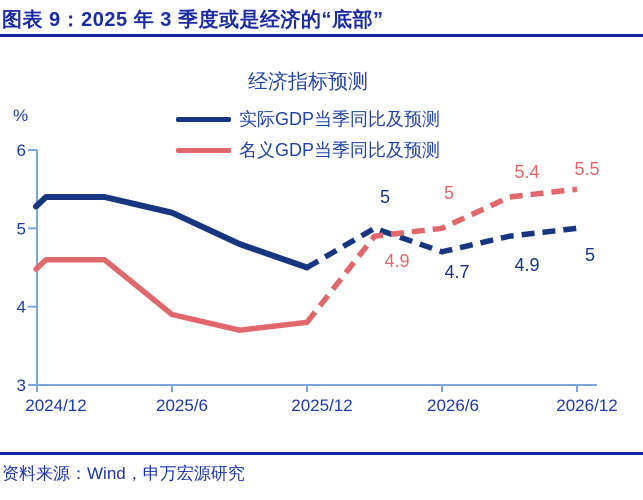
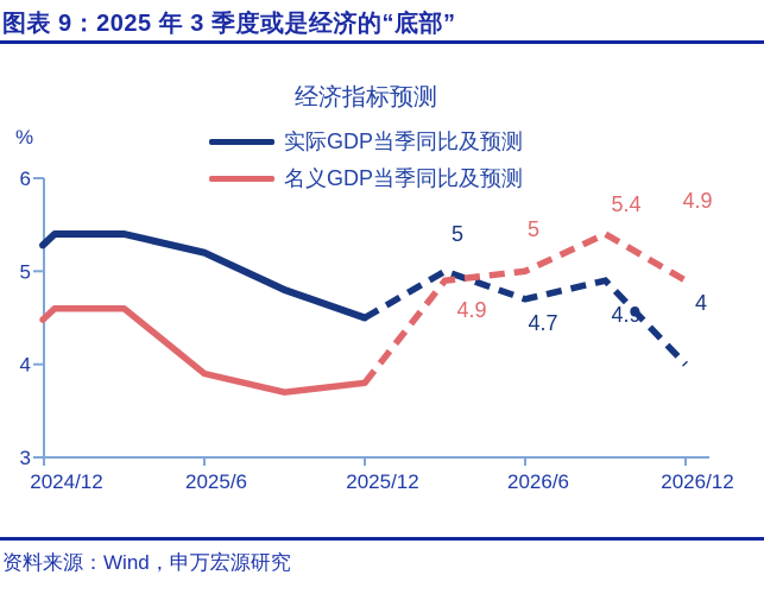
实际GDP当季同比及预测/2026/12: 5 -> 4
名义GDP当季同比及预测/2026/12: 5.5 -> 4.9
